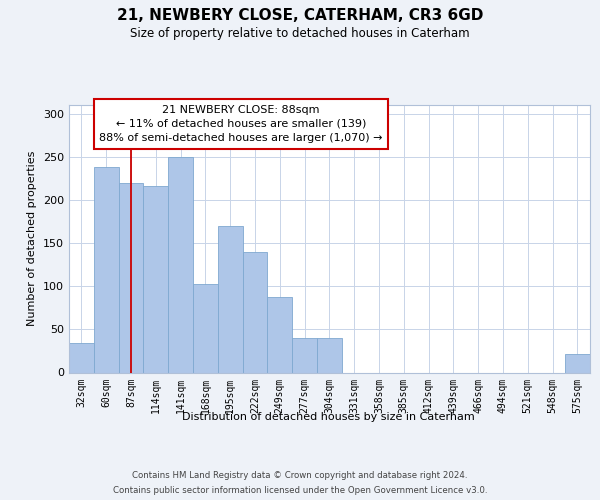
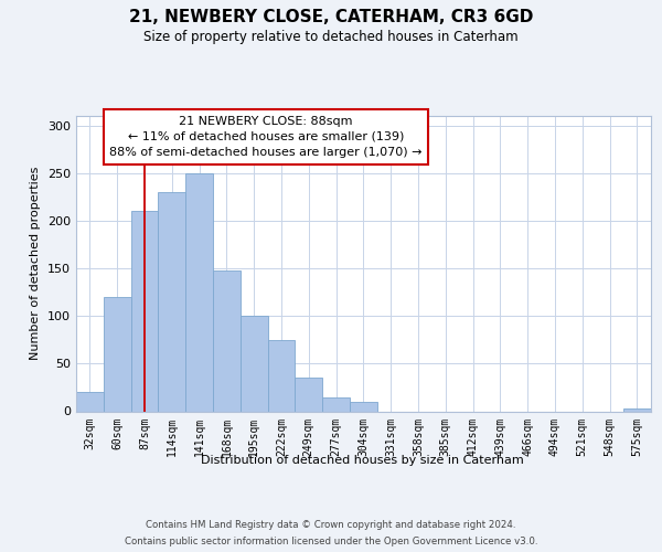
32sqm: 34 -> 20
60sqm: 238 -> 120
87sqm: 220 -> 210
114sqm: 216 -> 230
168sqm: 102 -> 148
195sqm: 170 -> 100
222sqm: 140 -> 75
249sqm: 88 -> 35
277sqm: 40 -> 15
304sqm: 40 -> 10
575sqm: 22 -> 3
